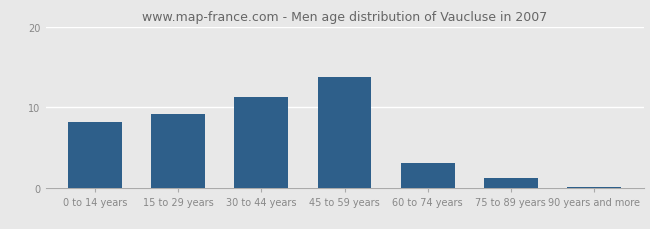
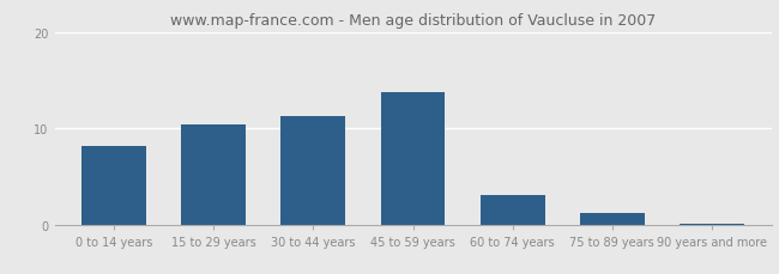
15 to 29 years: 9.1 -> 10.4
